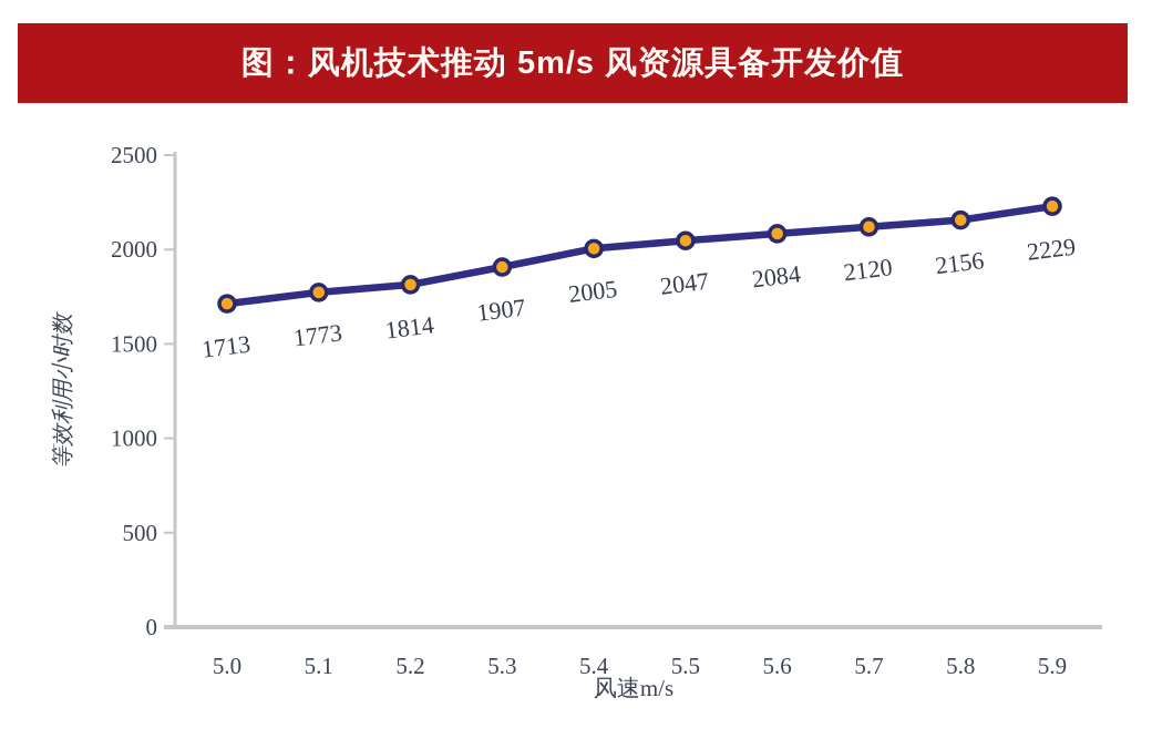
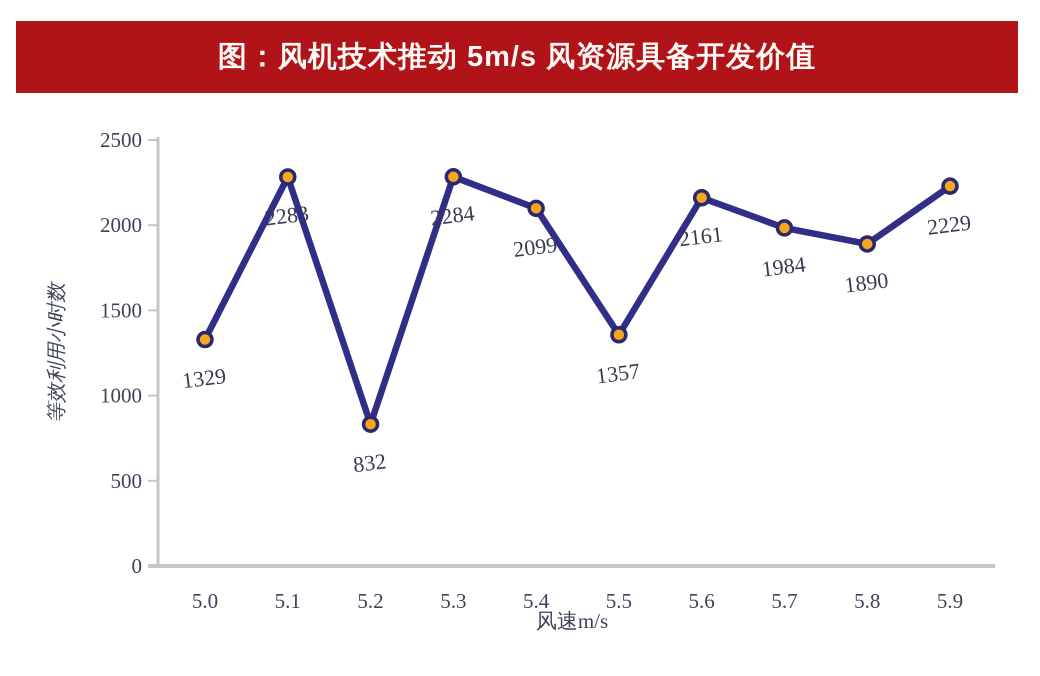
5.0: 1713 -> 1329
5.1: 1773 -> 2283
5.2: 1814 -> 832
5.3: 1907 -> 2284
5.4: 2005 -> 2099
5.5: 2047 -> 1357
5.6: 2084 -> 2161
5.7: 2120 -> 1984
5.8: 2156 -> 1890
